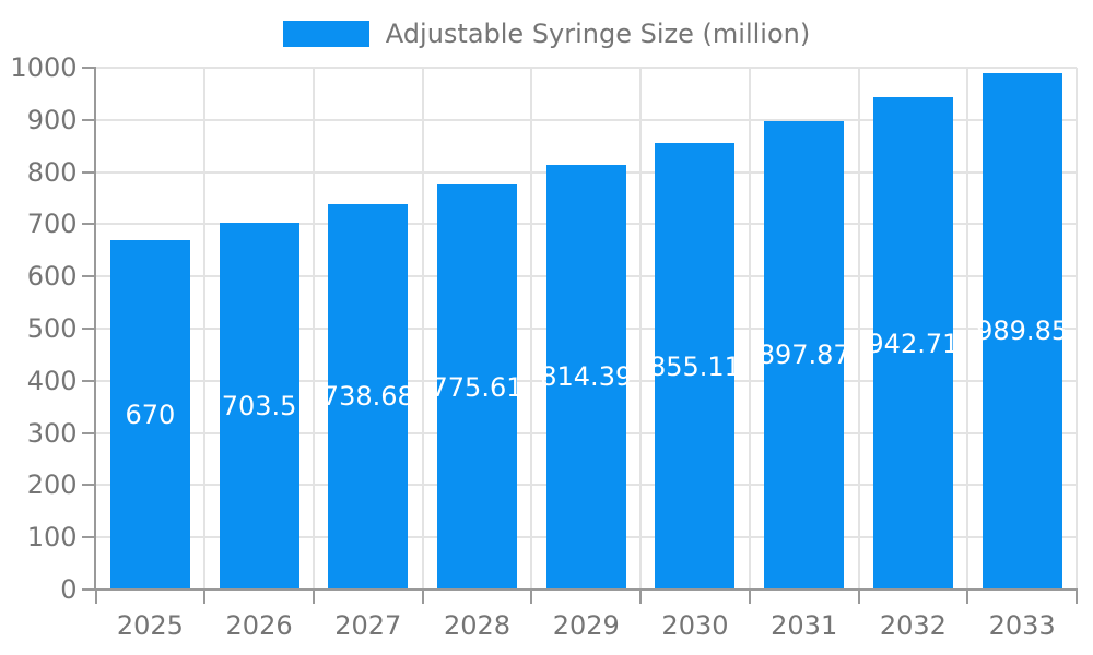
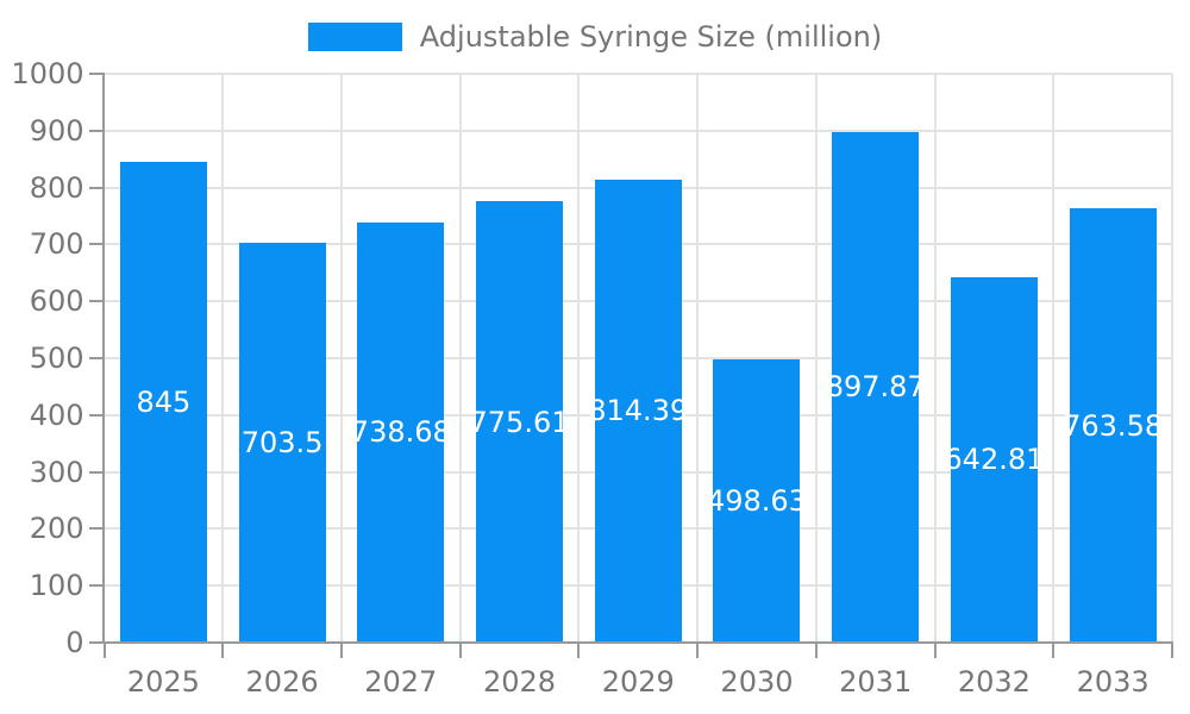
2025: 670 -> 845
2030: 855.11 -> 498.63
2032: 942.71 -> 642.81
2033: 989.85 -> 763.58
